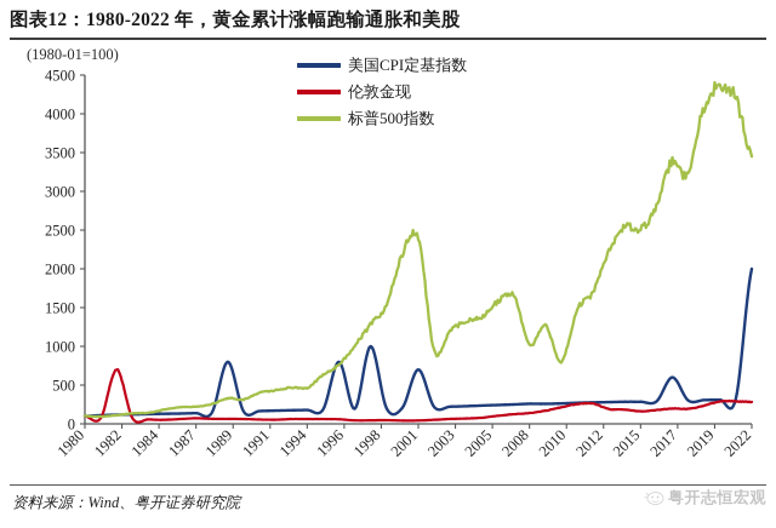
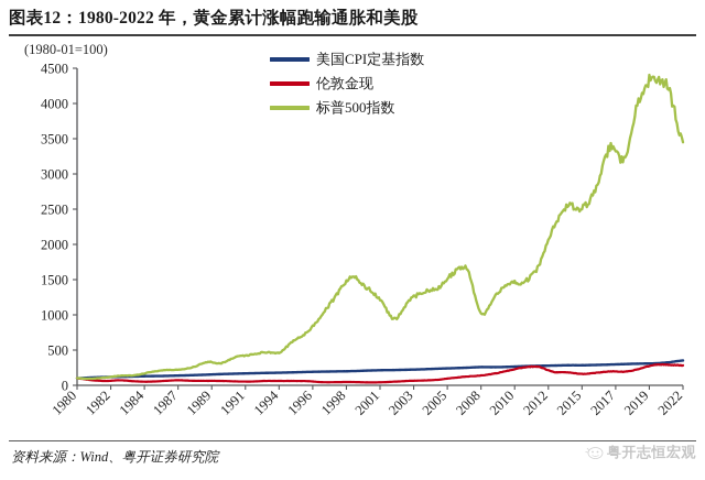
伦敦金现/1982: 700 -> 100
美国CPI定基指数/1989: 800 -> 200
美国CPI定基指数/1996: 800 -> 200
美国CPI定基指数/1998: 1000 -> 200
标普500指数/2000: 2200 -> 1400
美国CPI定基指数/2001: 700 -> 200
标普500指数/2001: 2400 -> 1200
标普500指数/2010: 800 -> 1400
美国CPI定基指数/2017: 600 -> 300
美国CPI定基指数/2022: 2000 -> 400
